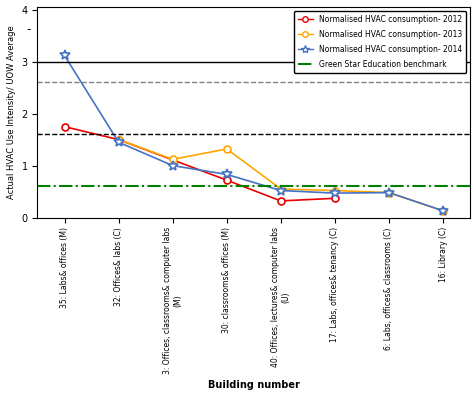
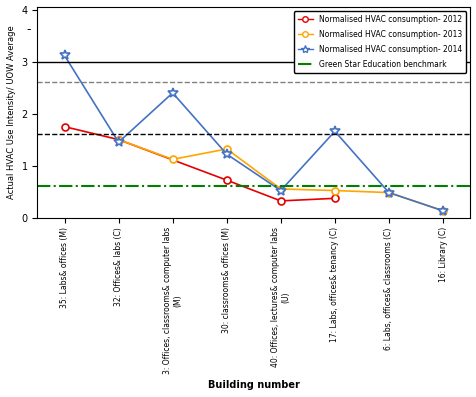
Normalised HVAC consumption- 2014/3: Offices, classrooms& computer labs (M): 1.00 -> 2.40
Normalised HVAC consumption- 2014/30: classrooms& offices (M): 0.83 -> 1.22
Normalised HVAC consumption- 2014/17: Labs, offices& tenancy (C): 0.47 -> 1.66
